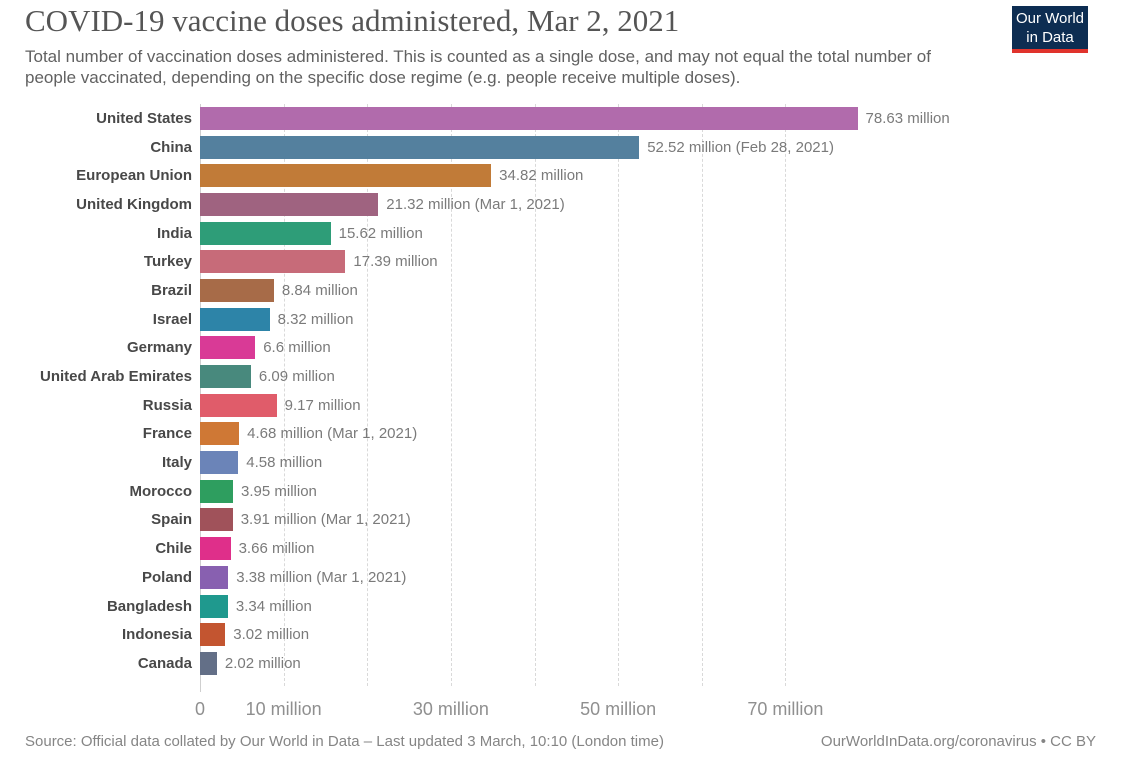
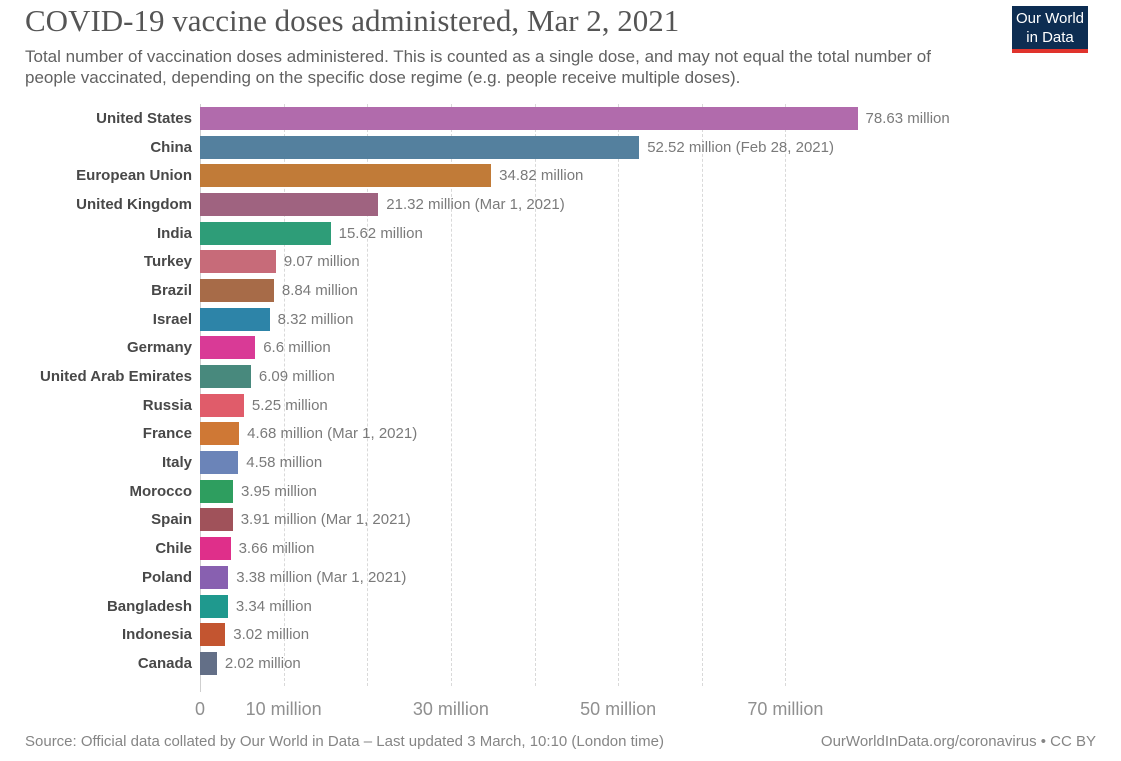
Turkey: 17.39 -> 9.07
Russia: 9.17 -> 5.25
